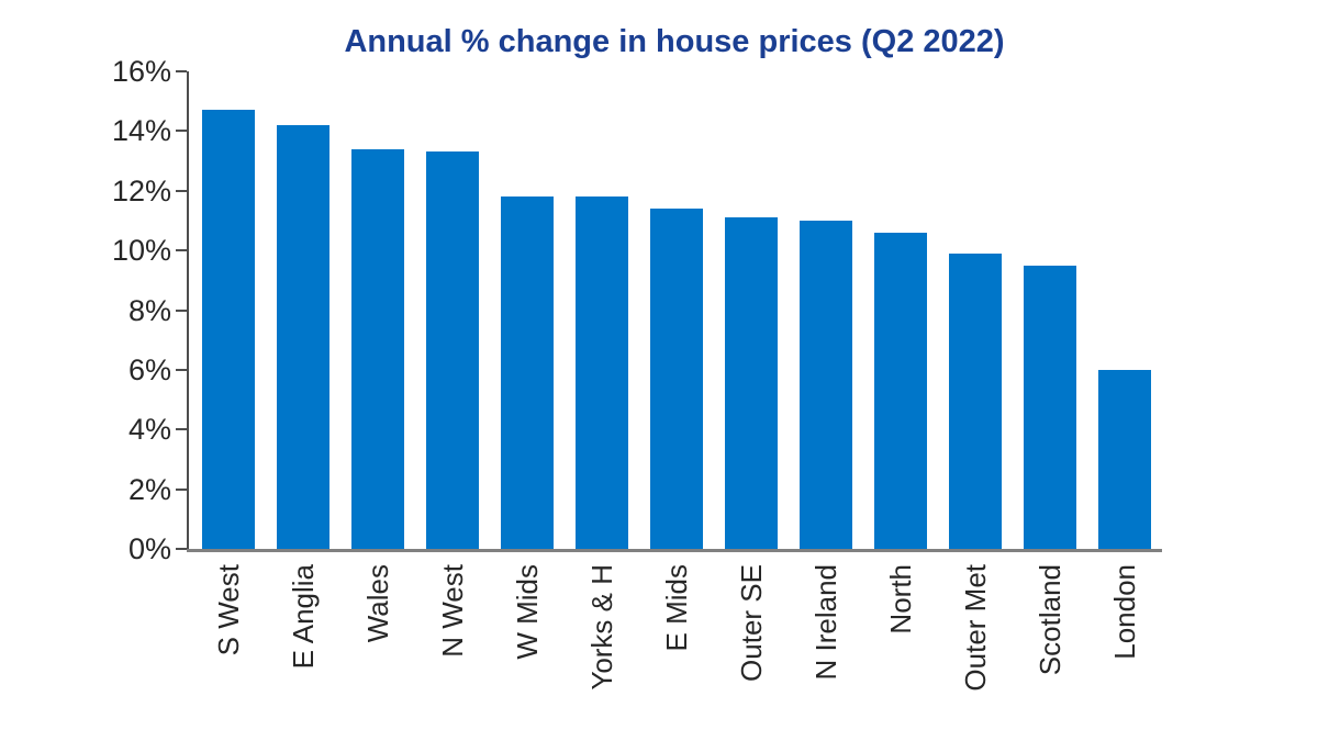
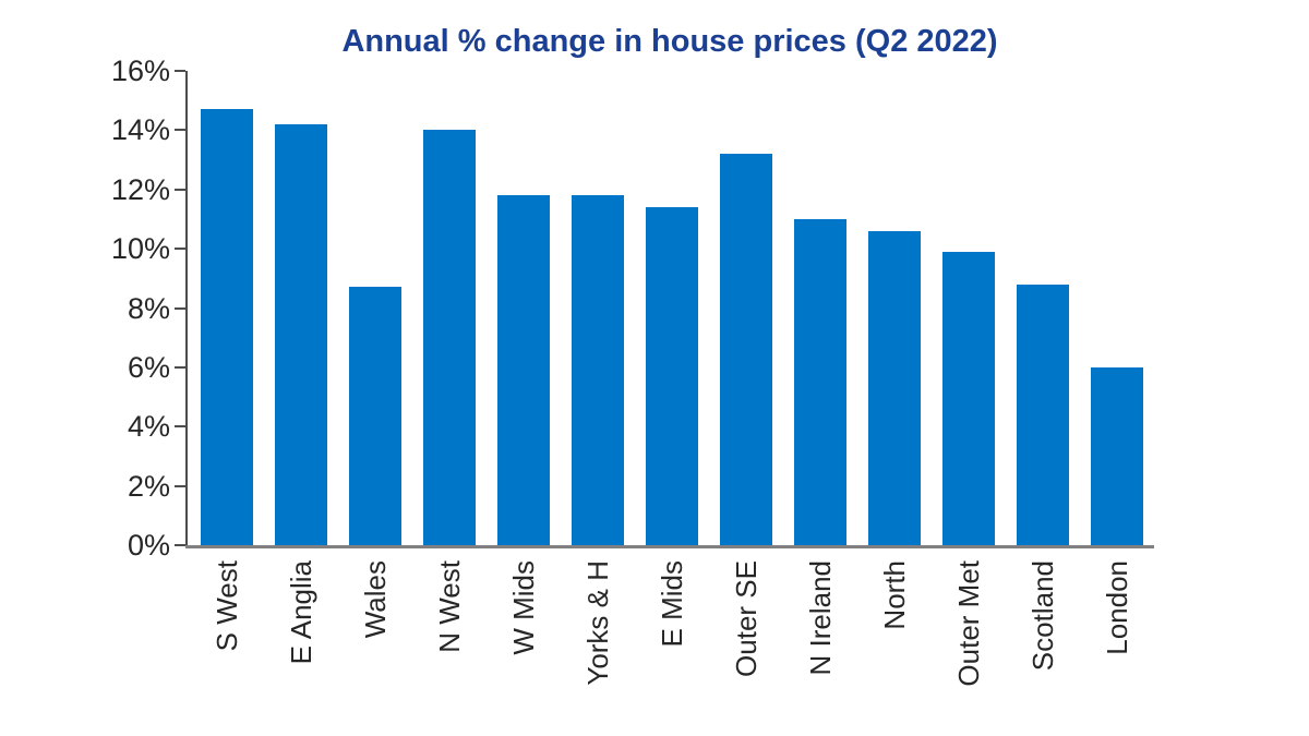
Wales: 13.4% -> 8.7%
N West: 13.3% -> 14.0%
Outer SE: 11.1% -> 13.2%
Scotland: 9.5% -> 8.8%
